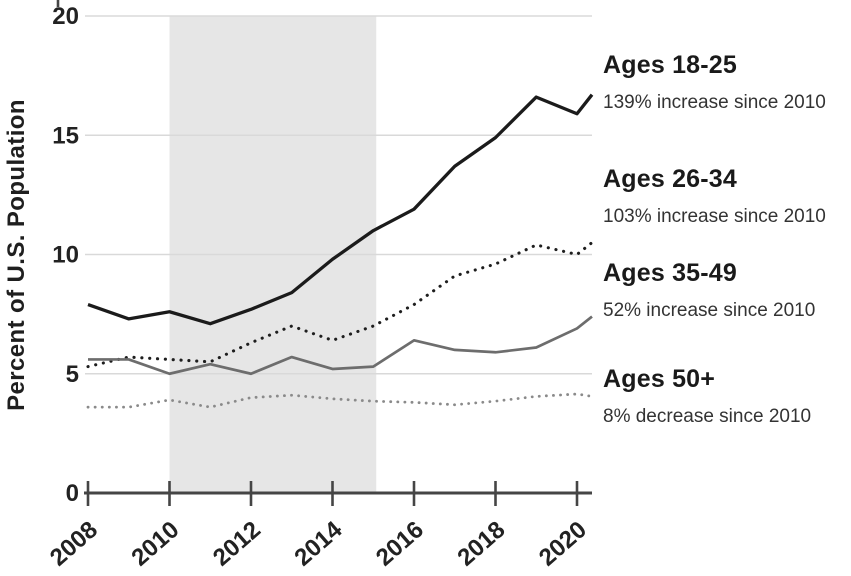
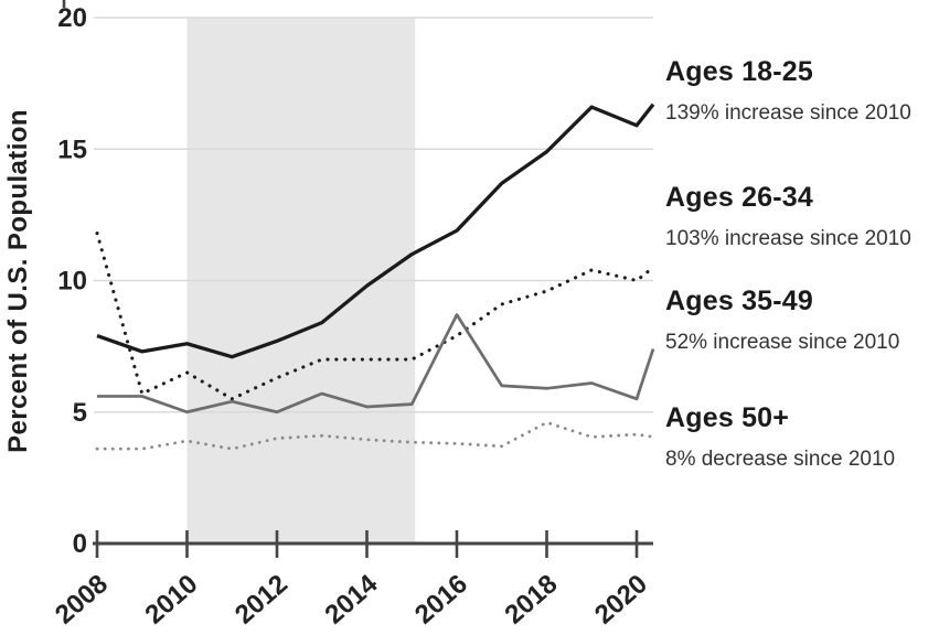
Ages 26-34/2008: 5.3 -> 11.8
Ages 26-34/2010: 5.6 -> 6.5
Ages 26-34/2014: 6.4 -> 7.0
Ages 35-49/2016: 6.4 -> 8.7
Ages 50+/2018: 3.9 -> 4.6
Ages 35-49/2020: 6.9 -> 5.5
